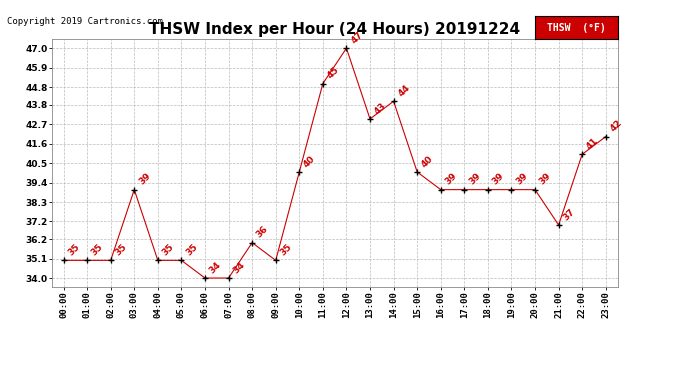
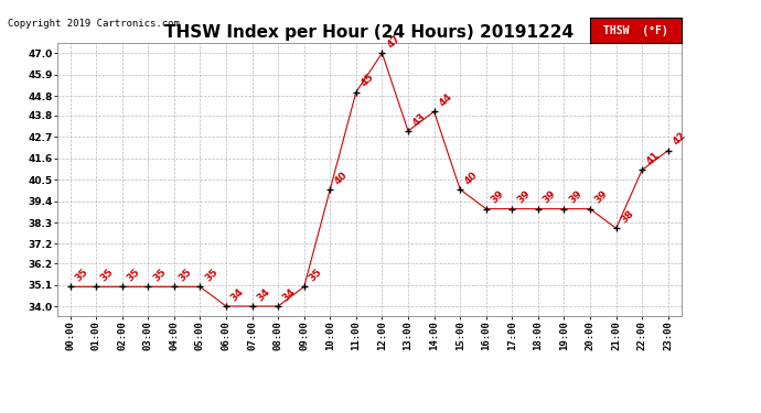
03:00: 39 -> 35
08:00: 36 -> 34
21:00: 37 -> 38
